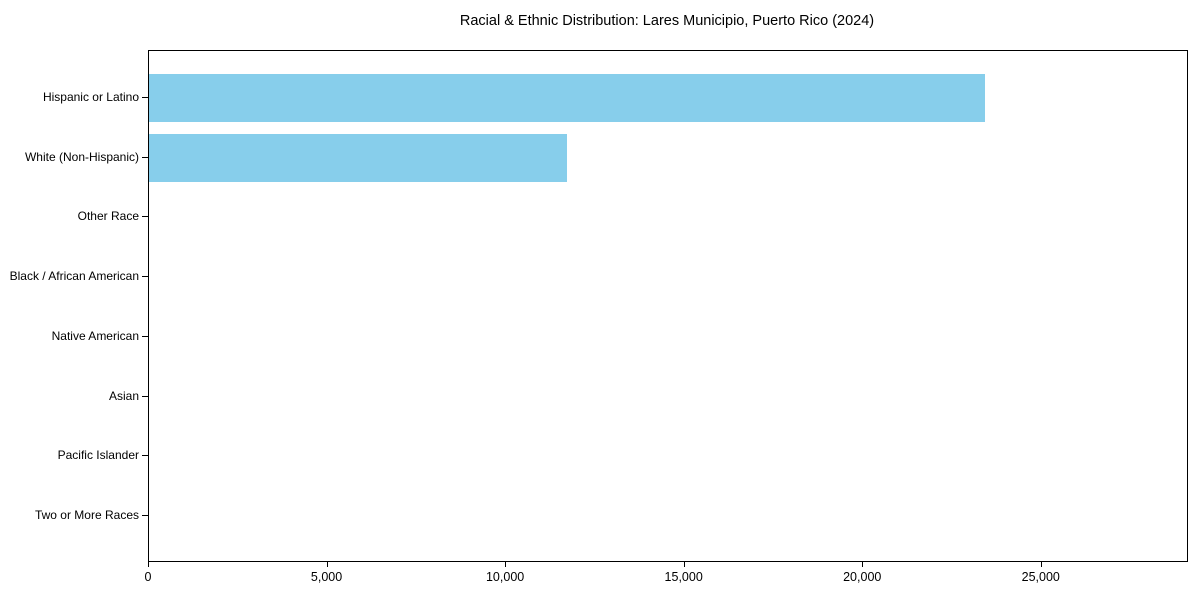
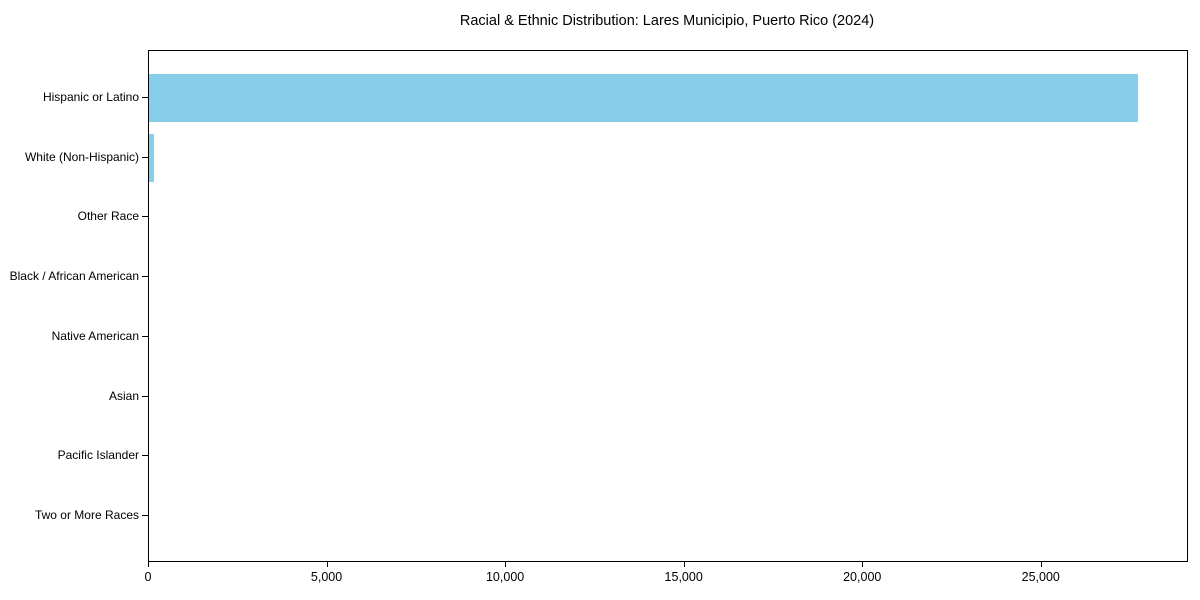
Hispanic or Latino: 23400 -> 27700
White (Non-Hispanic): 11700 -> 100
